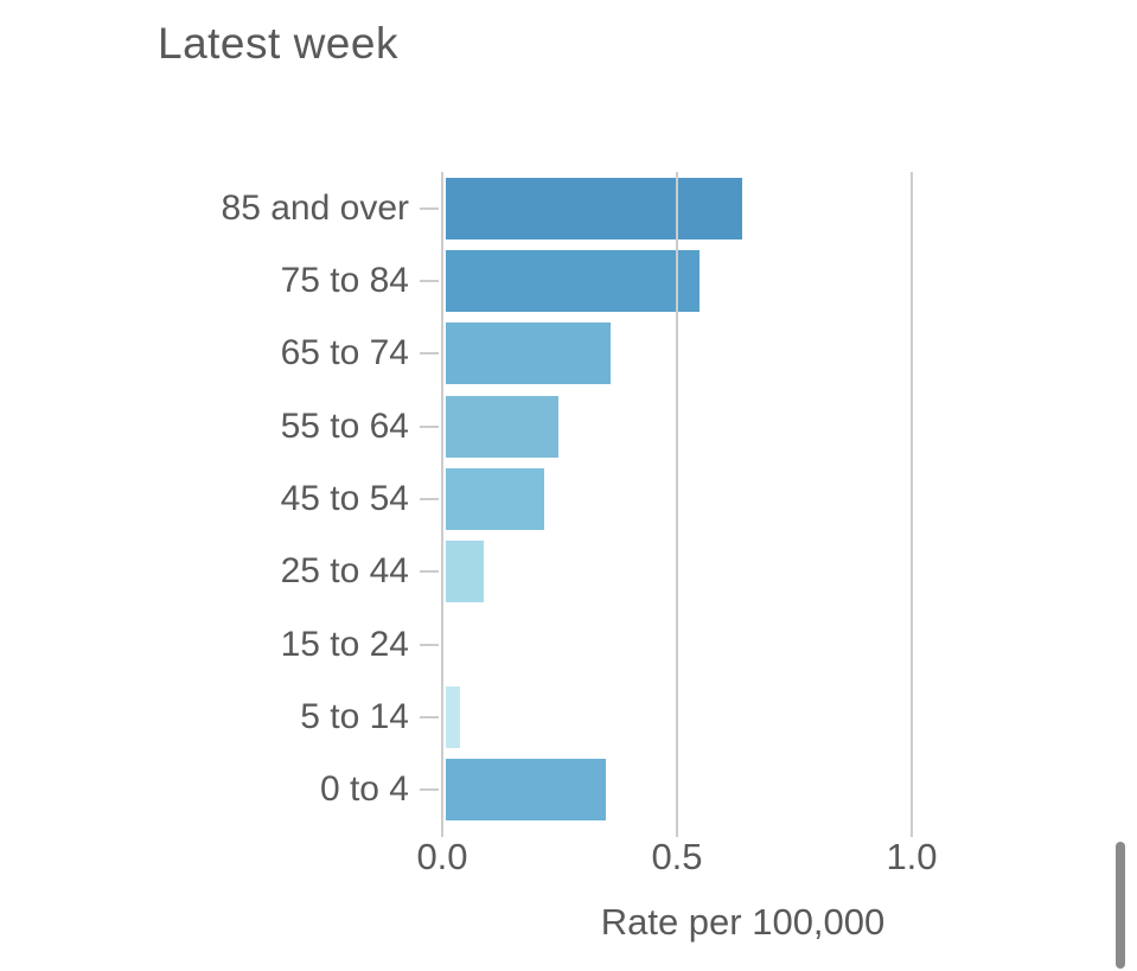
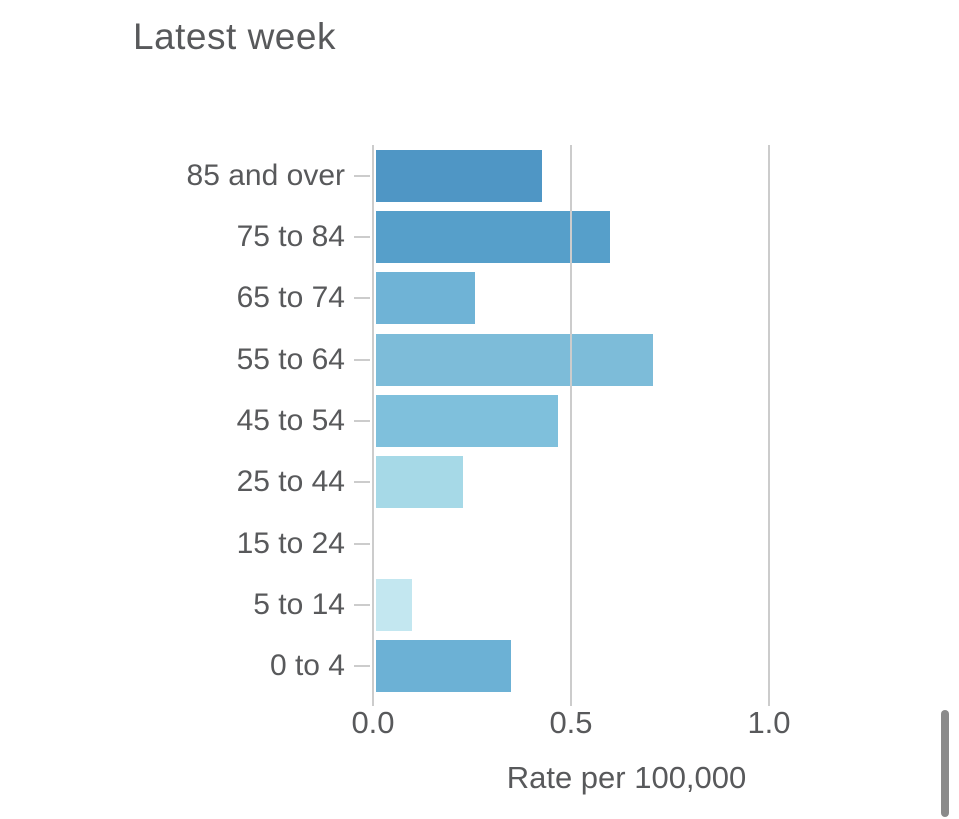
85 and over: 0.63 -> 0.42
75 to 84: 0.54 -> 0.59
65 to 74: 0.35 -> 0.25
55 to 64: 0.24 -> 0.70
45 to 54: 0.21 -> 0.46
25 to 44: 0.08 -> 0.22
5 to 14: 0.03 -> 0.09
